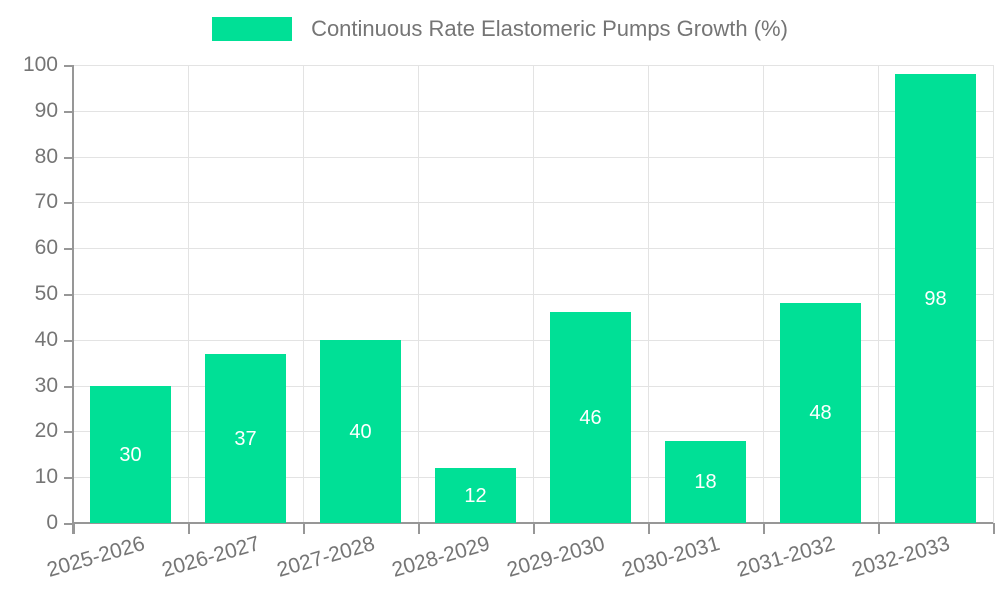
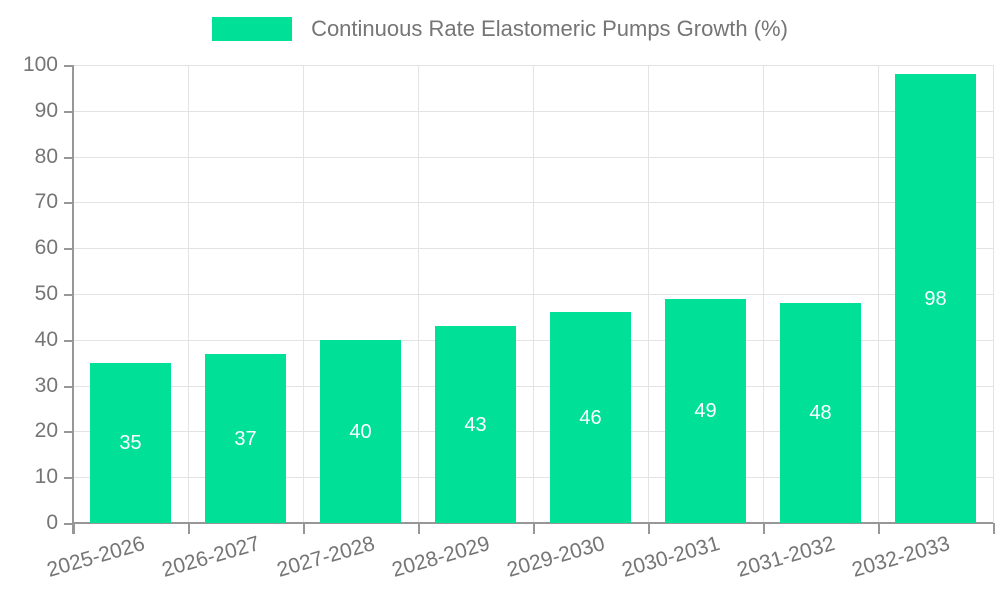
2025-2026: 30 -> 35
2028-2029: 12 -> 43
2030-2031: 18 -> 49
